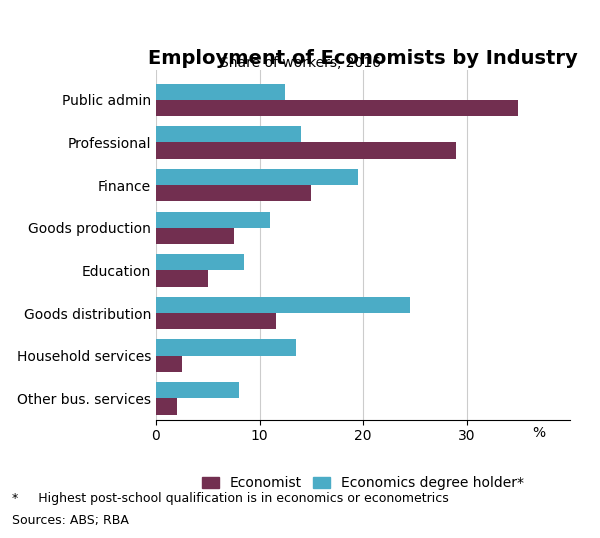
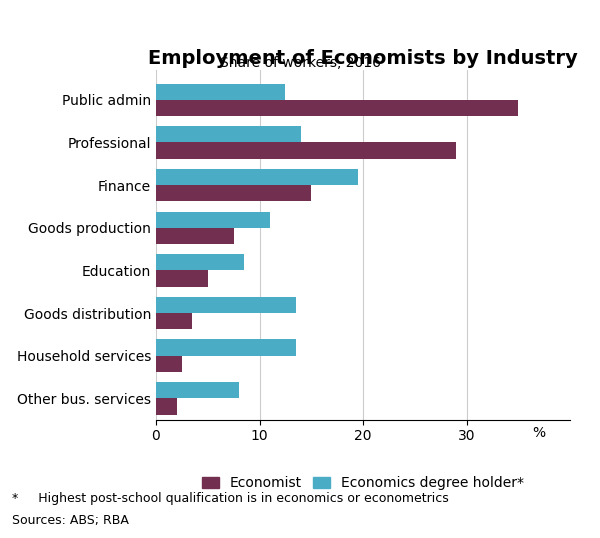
Economics degree holder*/Goods distribution: 24.5 -> 13.5
Economist/Goods distribution: 11.6 -> 3.5
